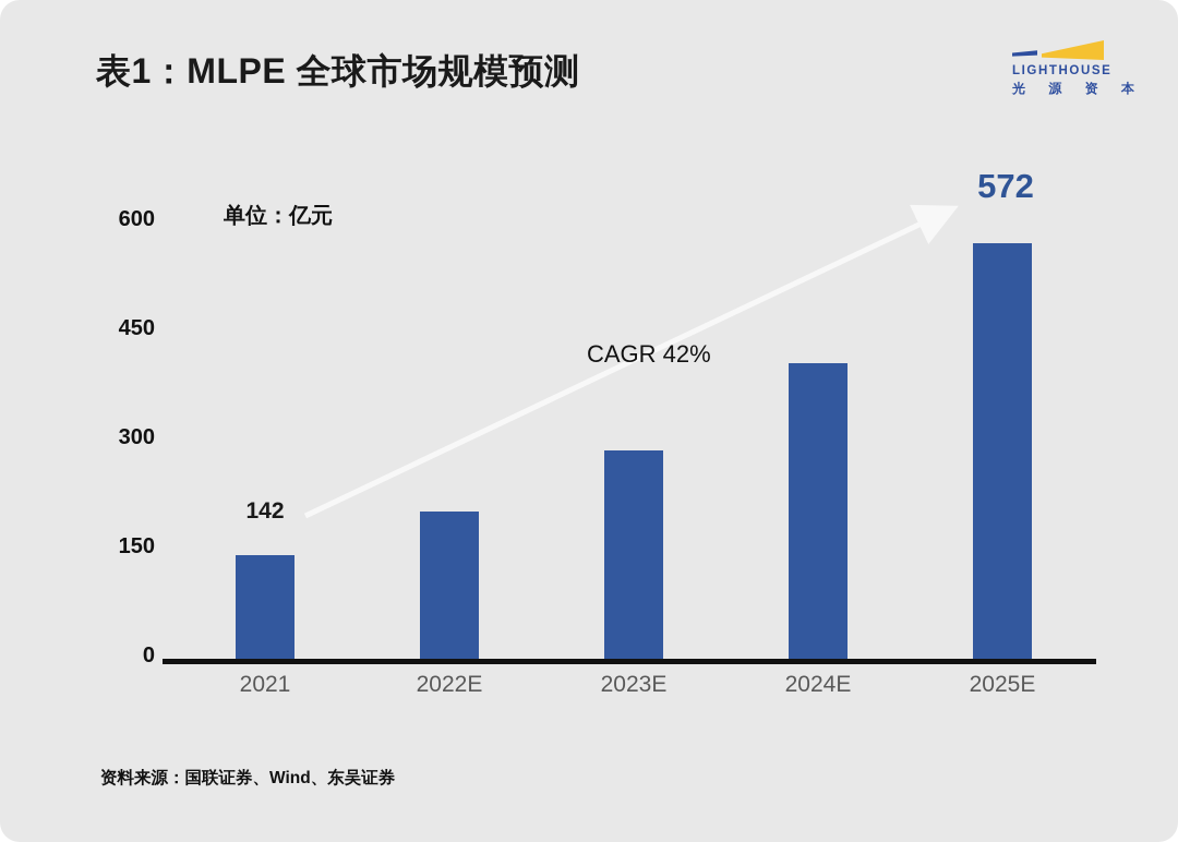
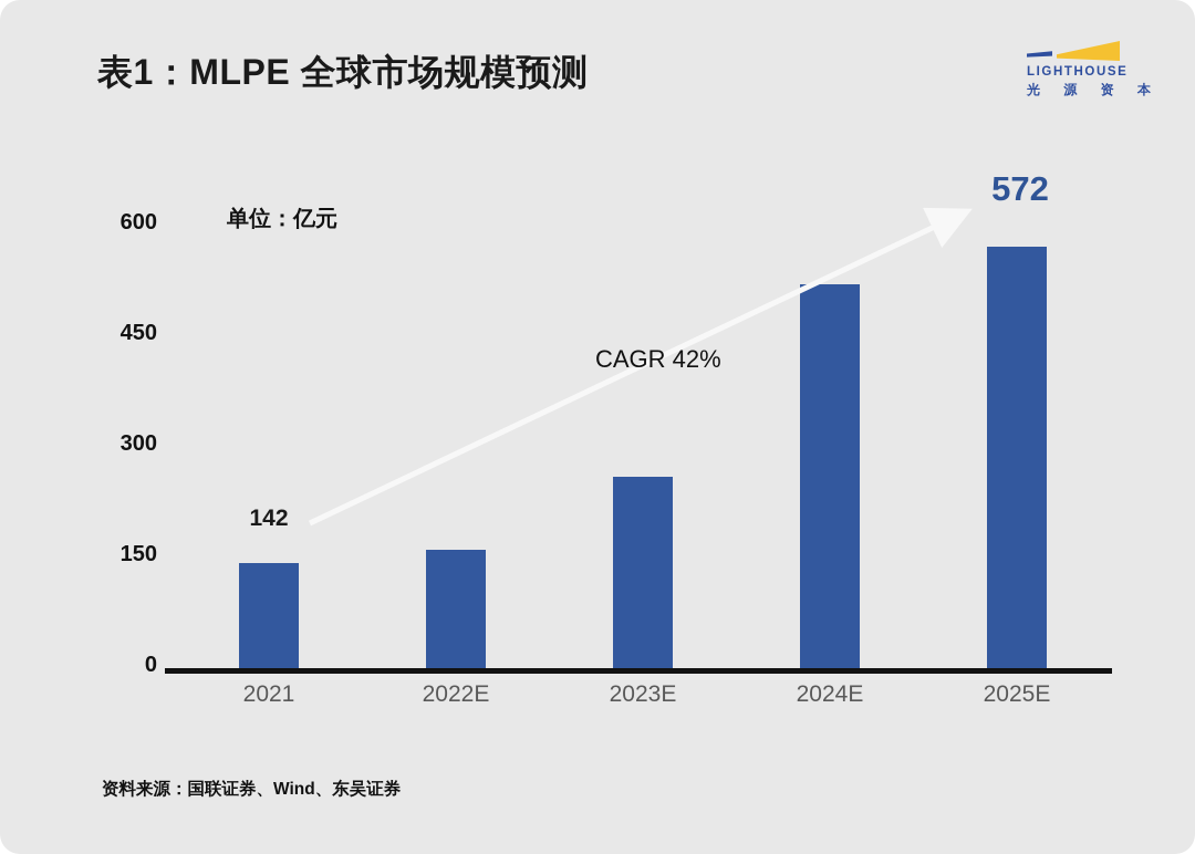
2022E: 200 -> 160
2023E: 290 -> 260
2024E: 410 -> 520
